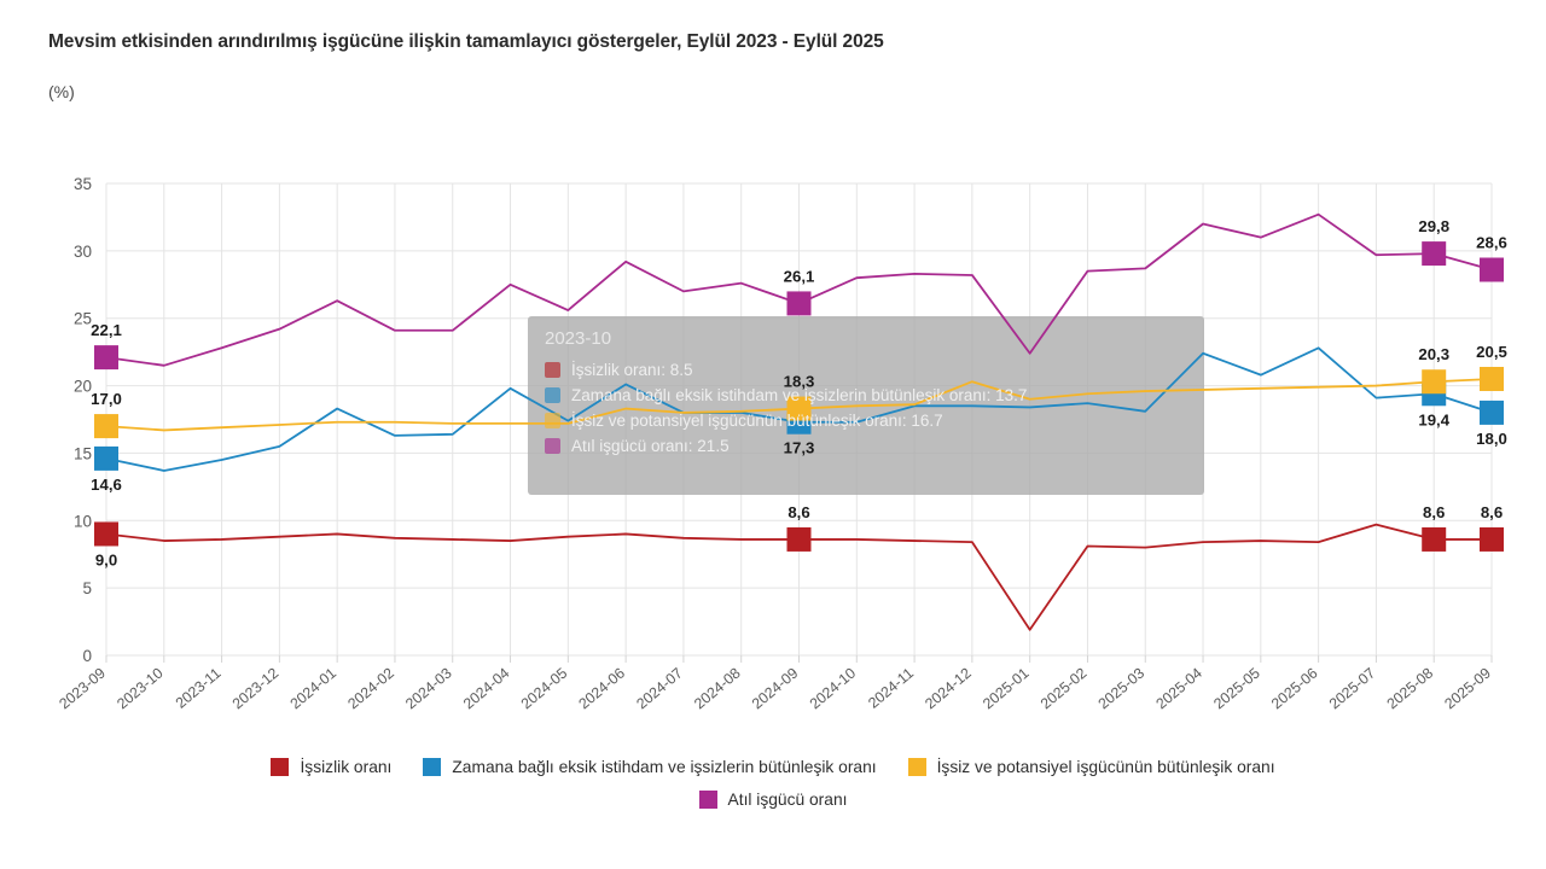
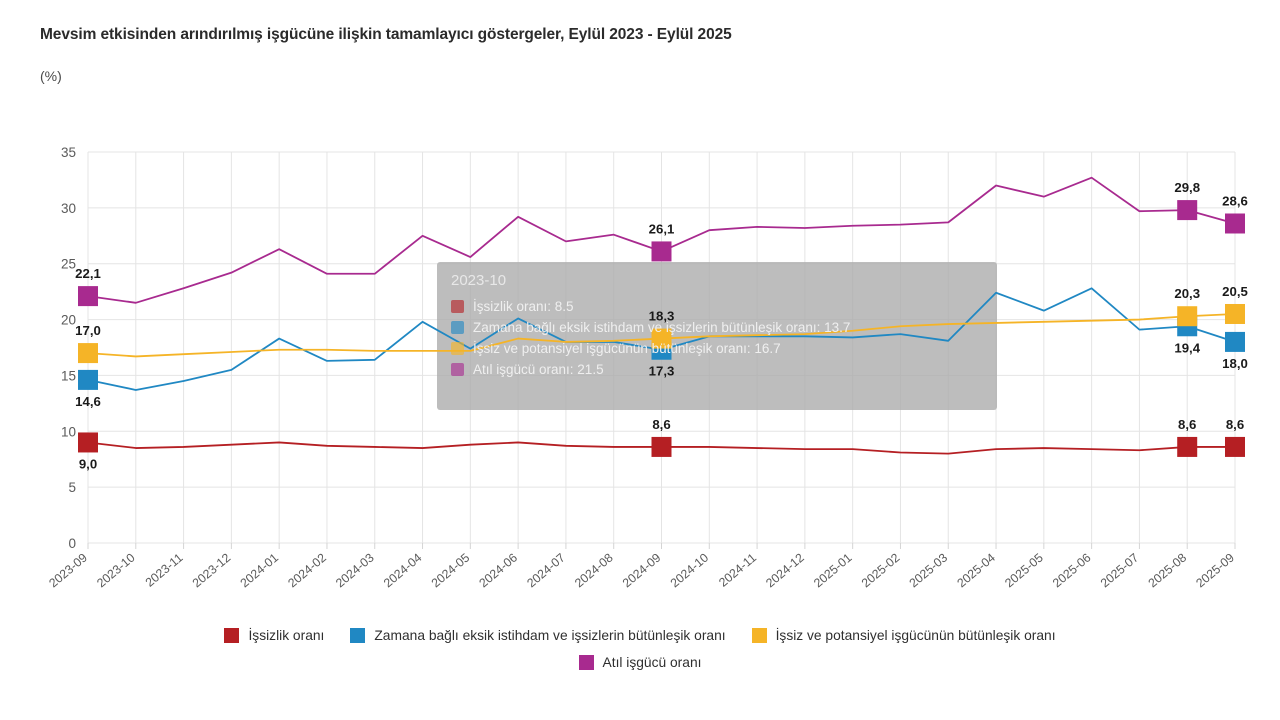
Zamana bağlı eksik istihdam ve işsizlerin bütünleşik oranı/2024-10: 17.3 -> 18.5
İşsiz ve potansiyel işgücünün bütünleşik oranı/2024-12: 20.3 -> 18.7
İşsizlik oranı/2025-01: 1.9 -> 8.4
Atıl işgücü oranı/2025-01: 22.4 -> 28.4
İşsizlik oranı/2025-07: 9.7 -> 8.3
